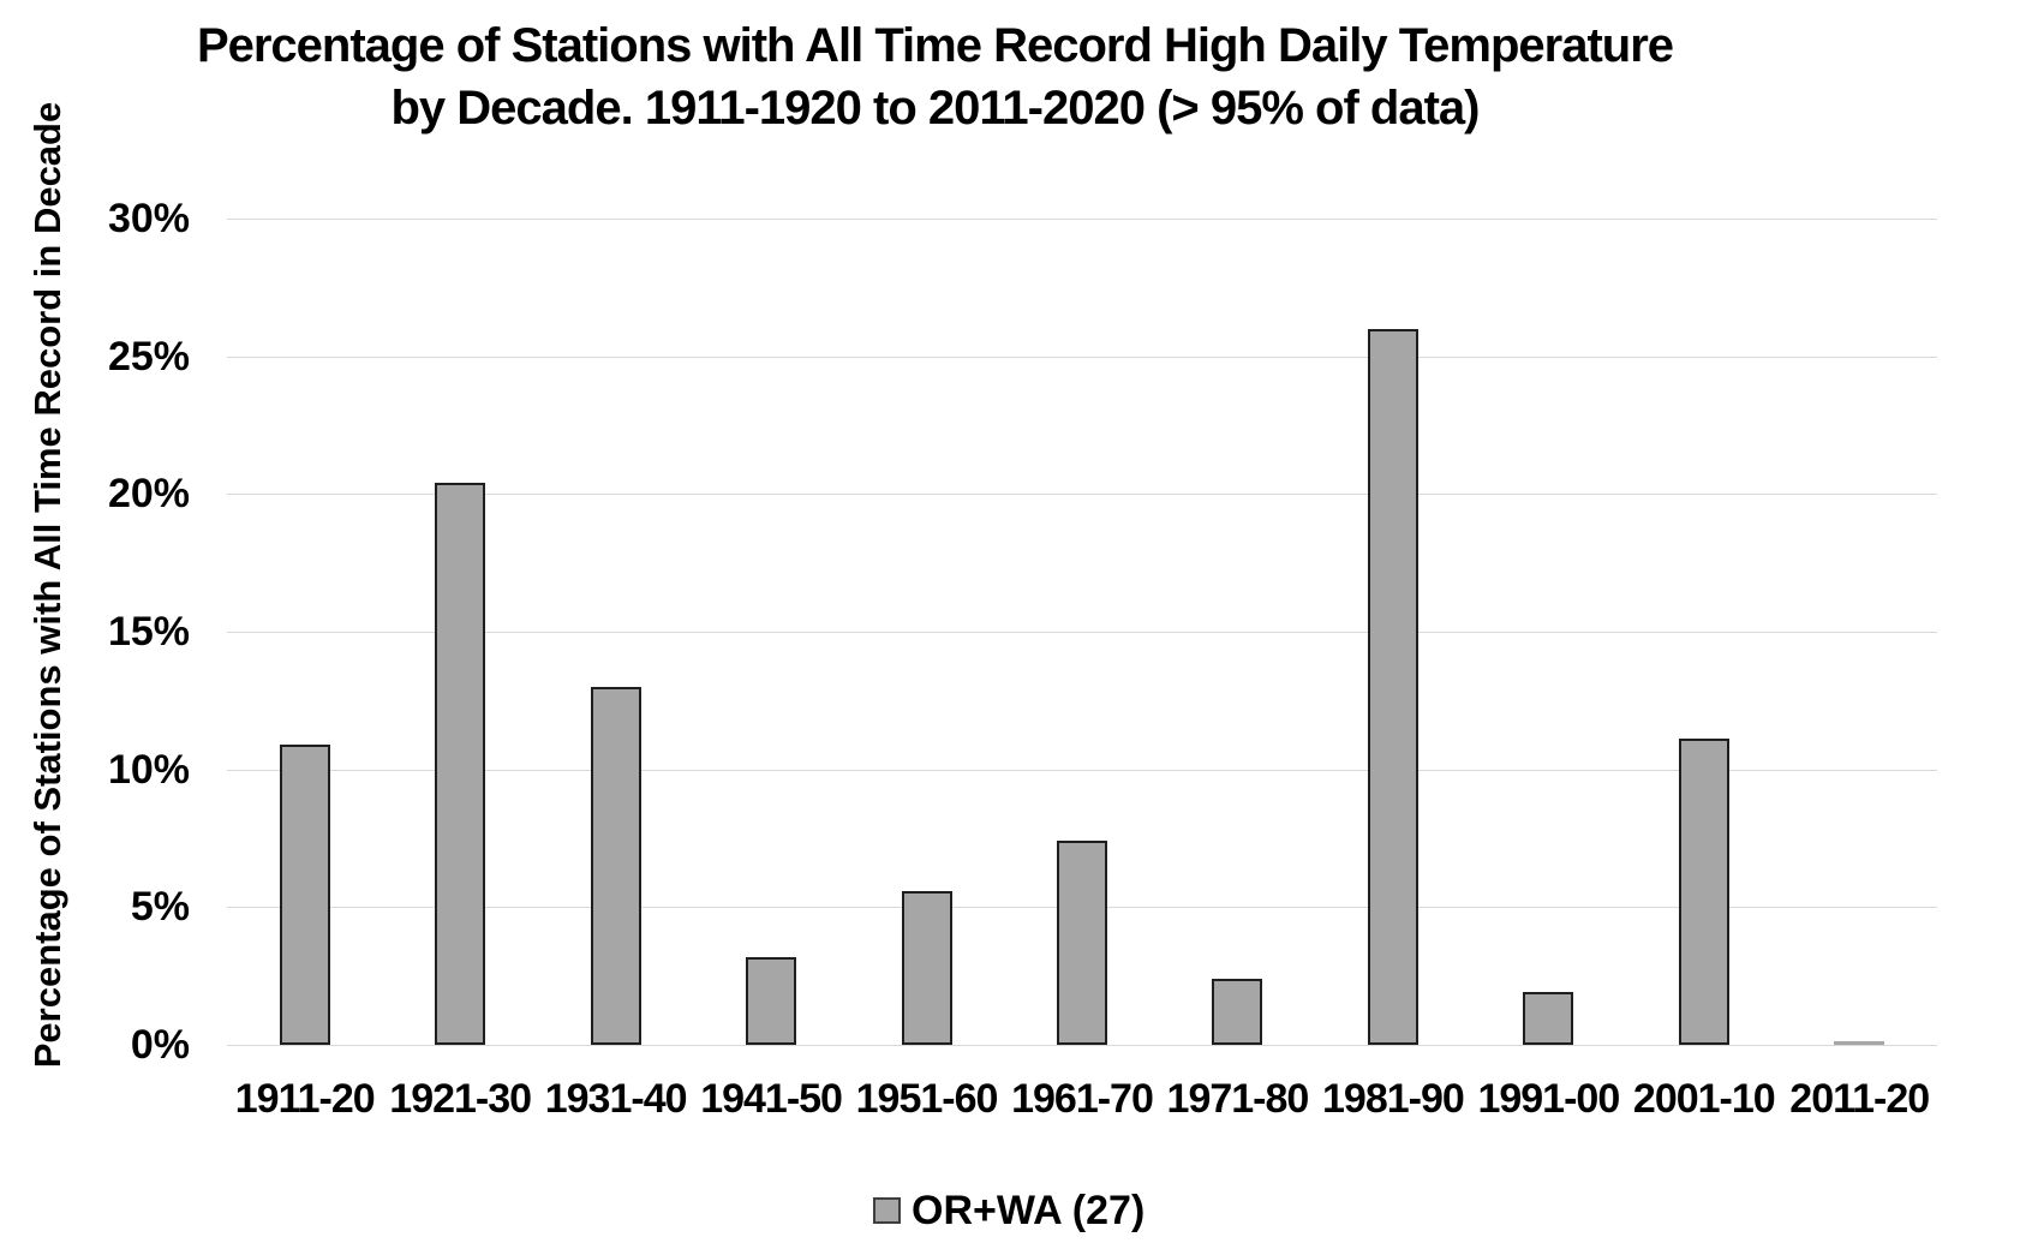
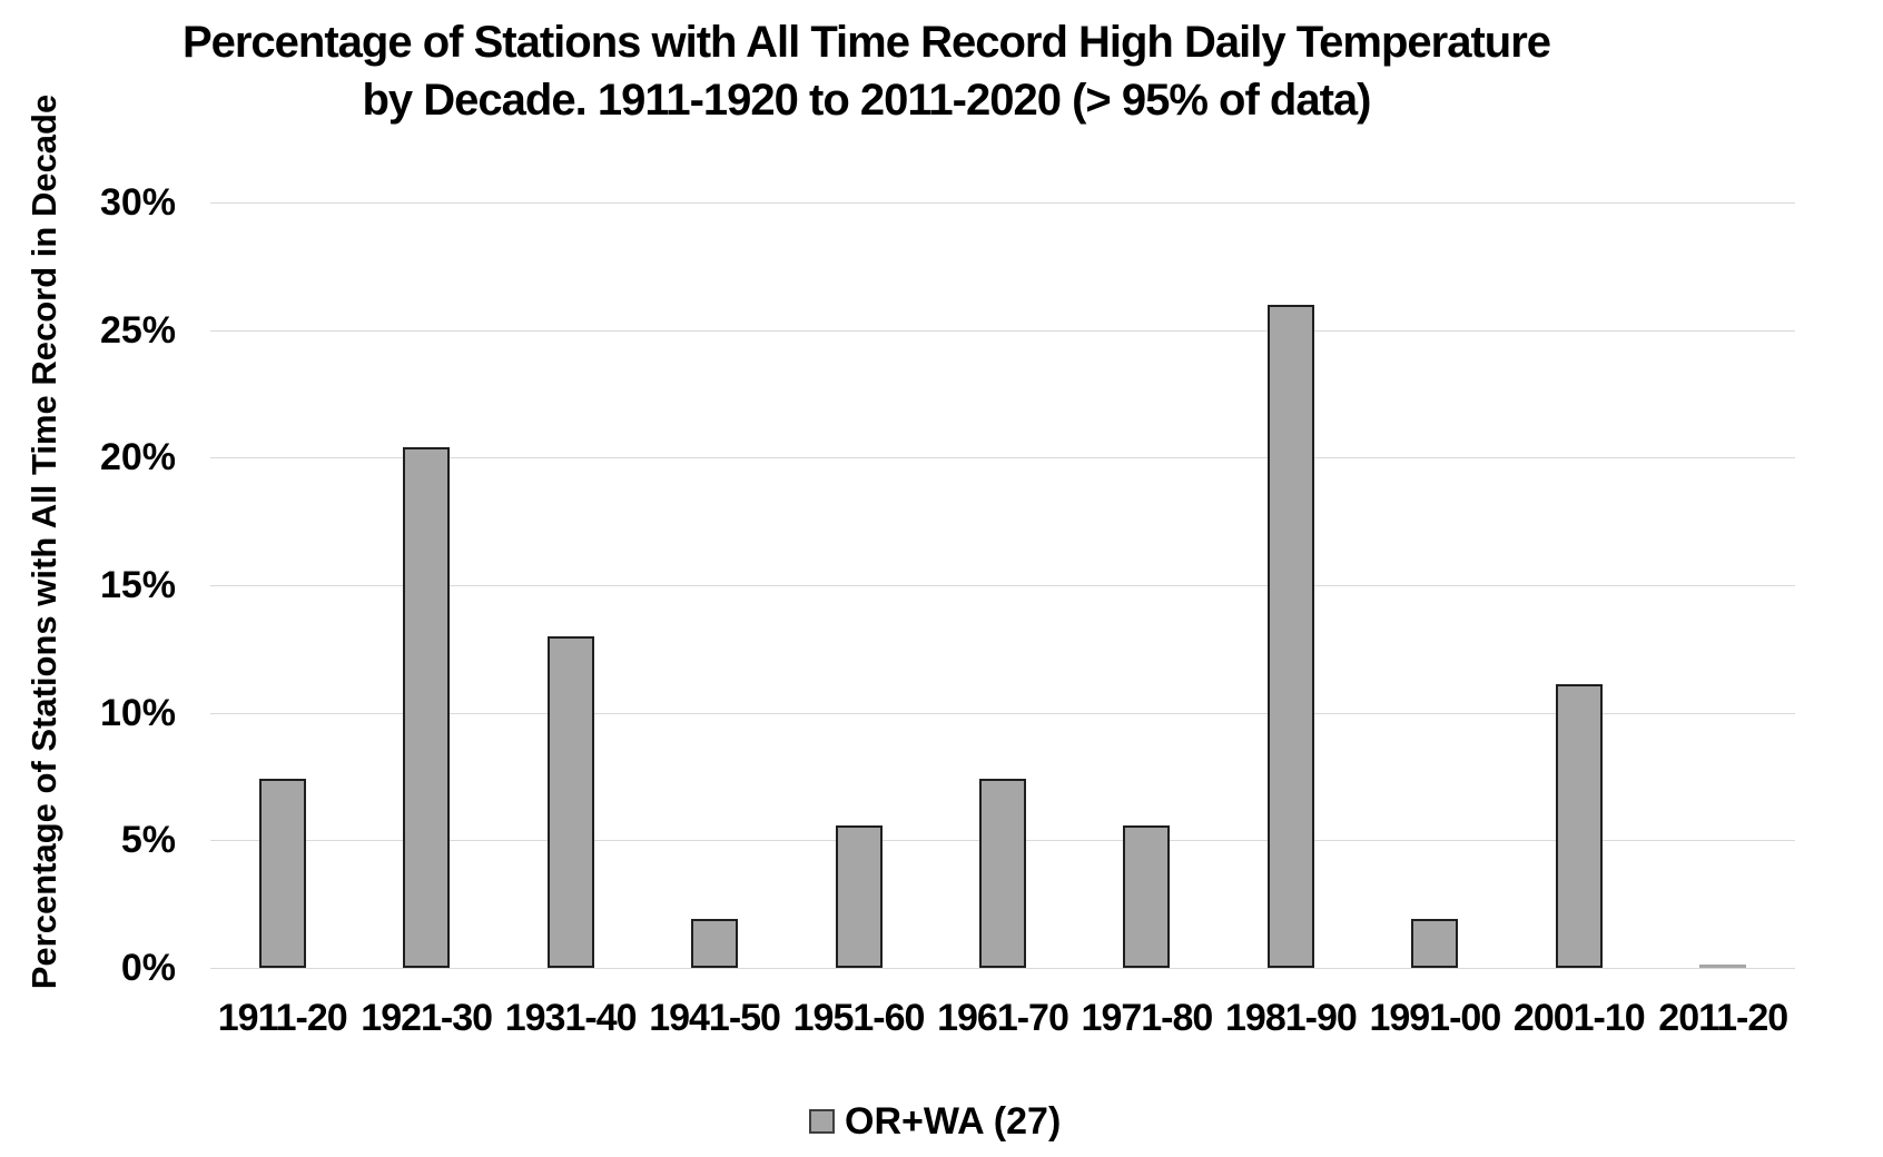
1911-20: 10.9% -> 7.4%
1941-50: 3.2% -> 1.9%
1971-80: 2.4% -> 5.6%
